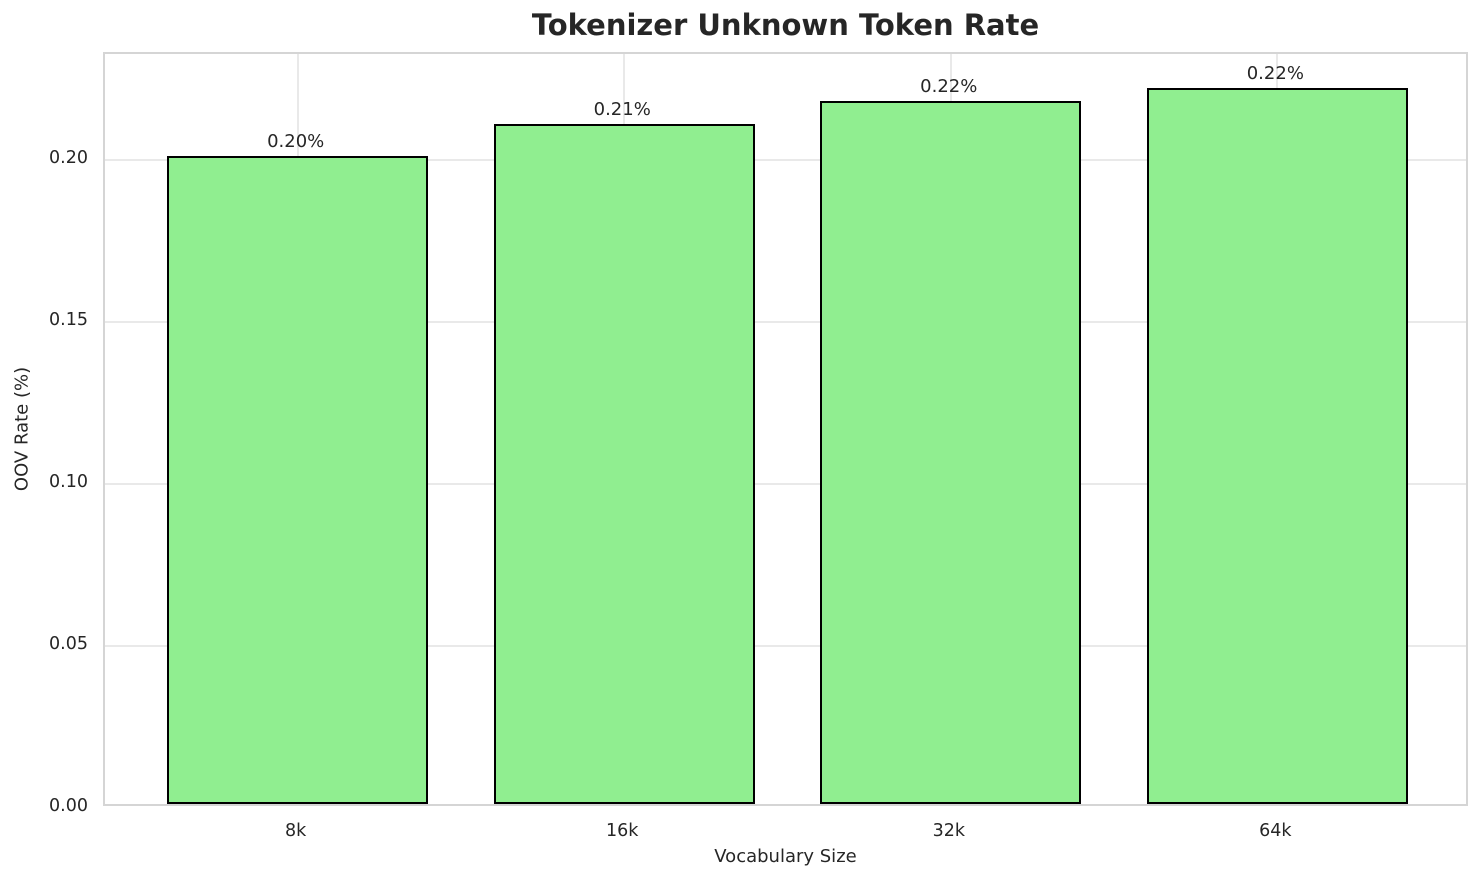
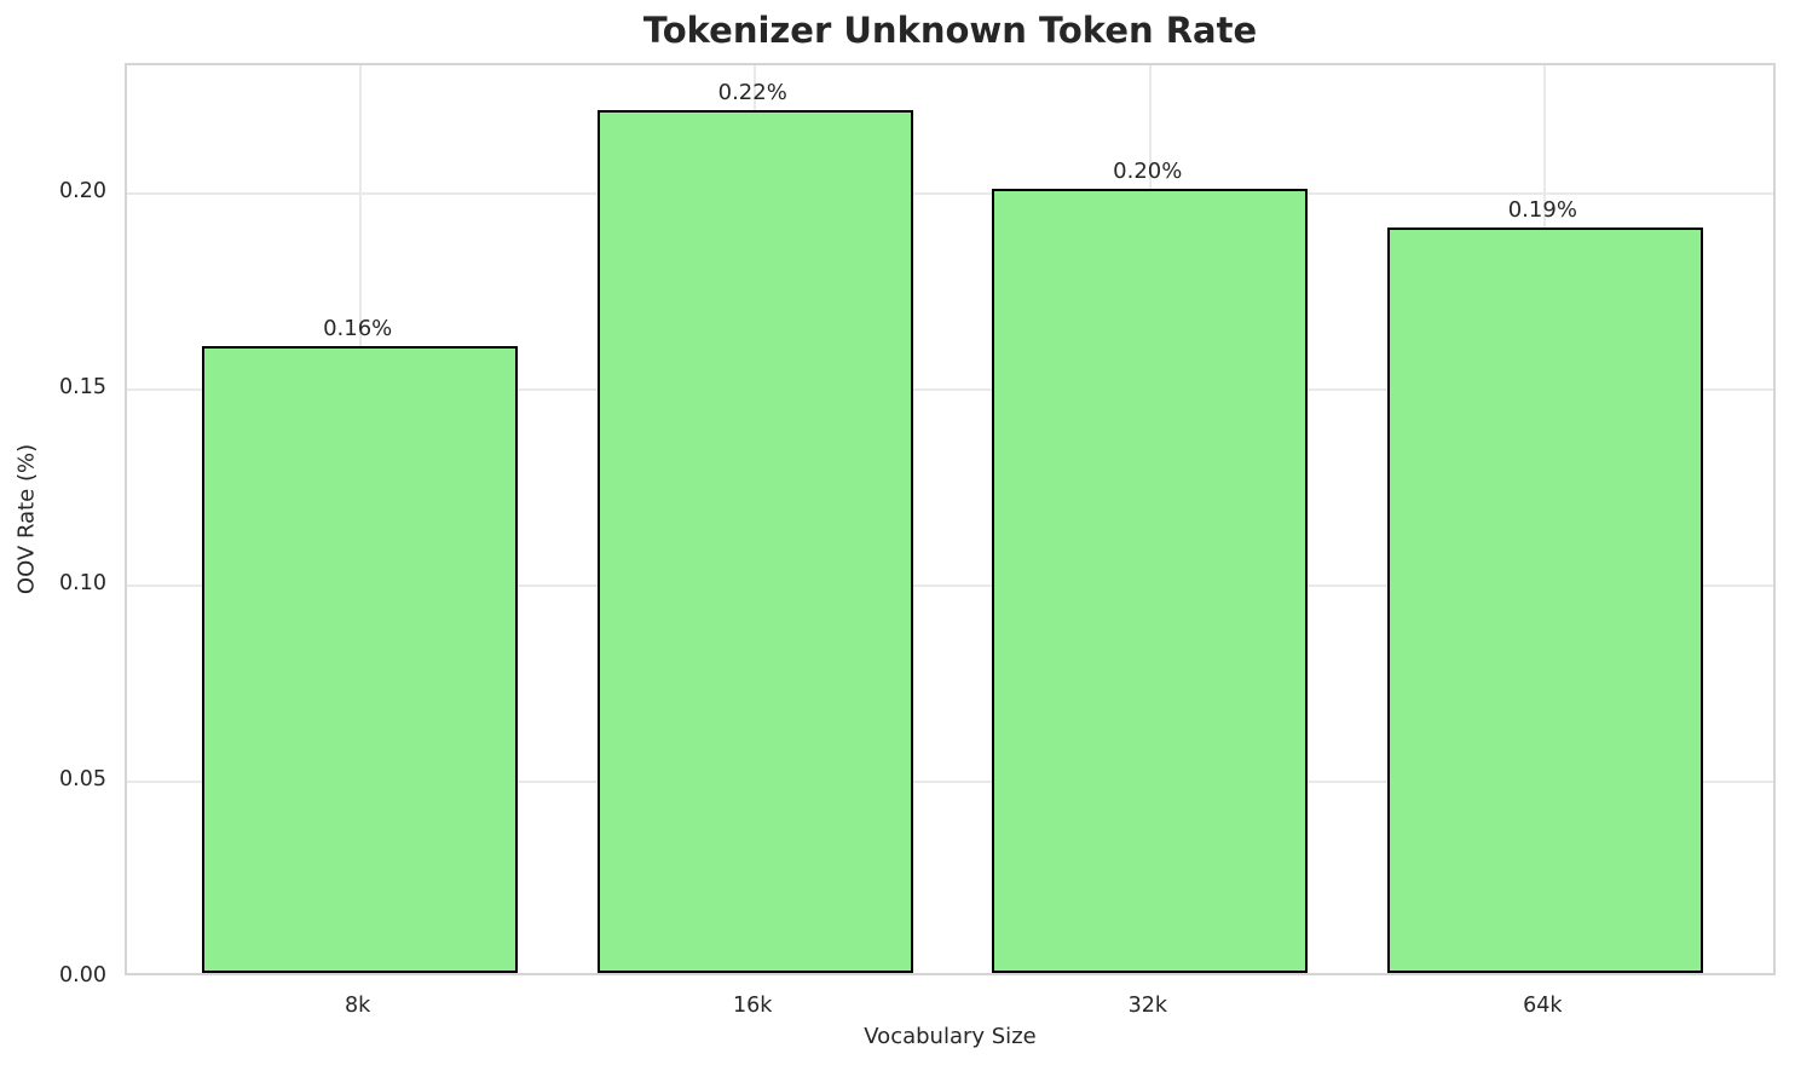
8k: 0.20% -> 0.16%
16k: 0.21% -> 0.22%
32k: 0.22% -> 0.20%
64k: 0.22% -> 0.19%
